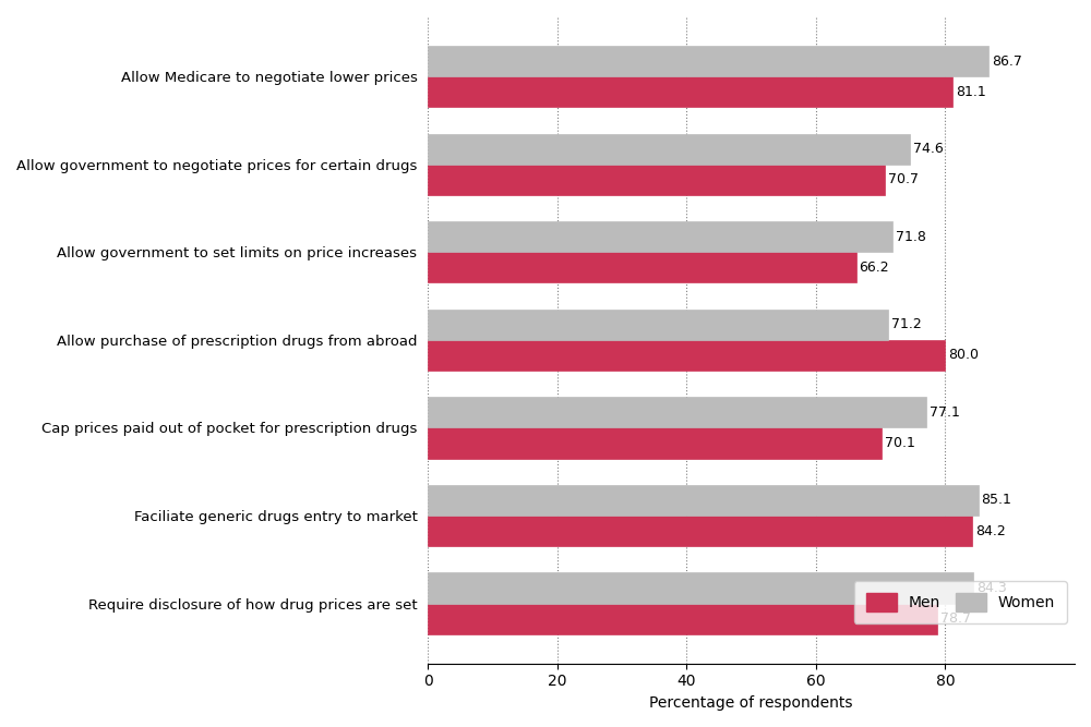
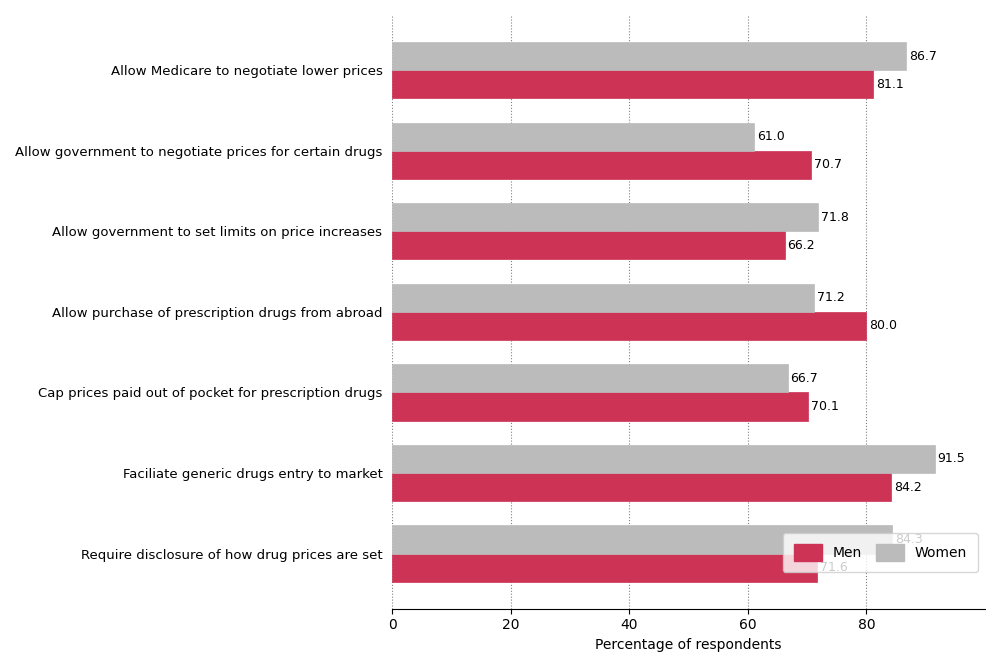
Women/Allow government to negotiate prices for certain drugs: 74.6 -> 61.0
Women/Cap prices paid out of pocket for prescription drugs: 77.1 -> 66.7
Women/Faciliate generic drugs entry to market: 85.1 -> 91.5
Men/Require disclosure of how drug prices are set: 78.7 -> 71.6
